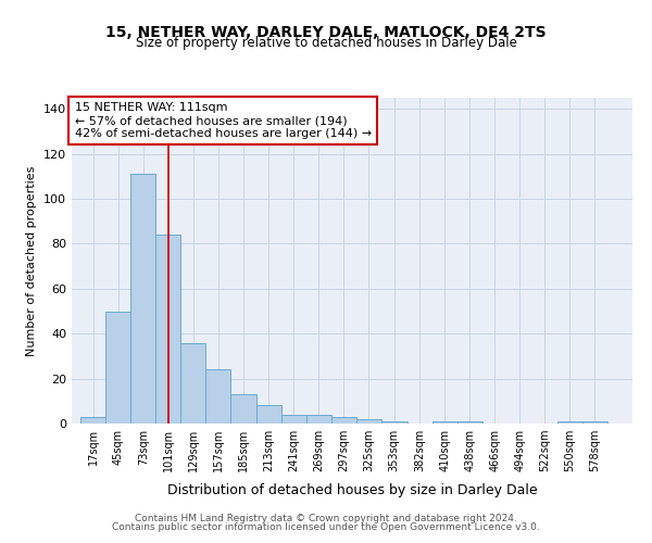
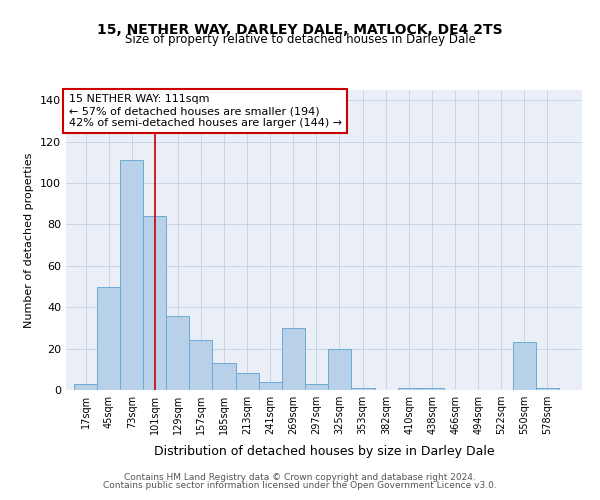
269sqm: 4 -> 30
325sqm: 2 -> 20
550sqm: 1 -> 23
